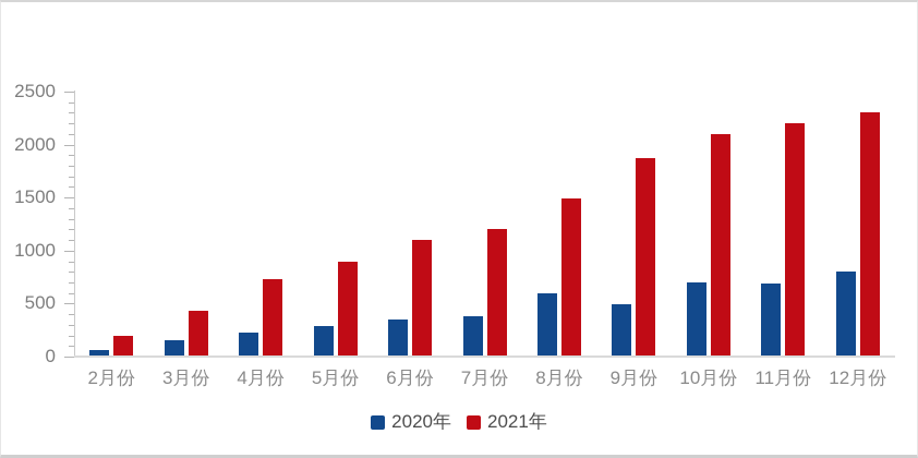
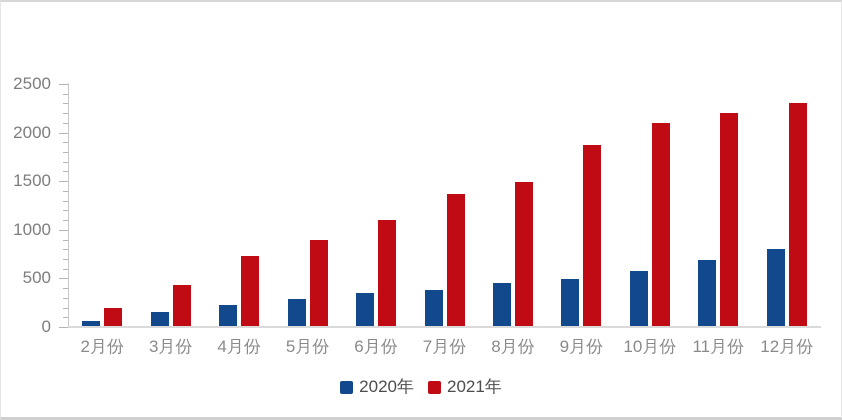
2021年/7月份: 1200 -> 1400
2020年/8月份: 600 -> 400
2020年/10月份: 700 -> 600
